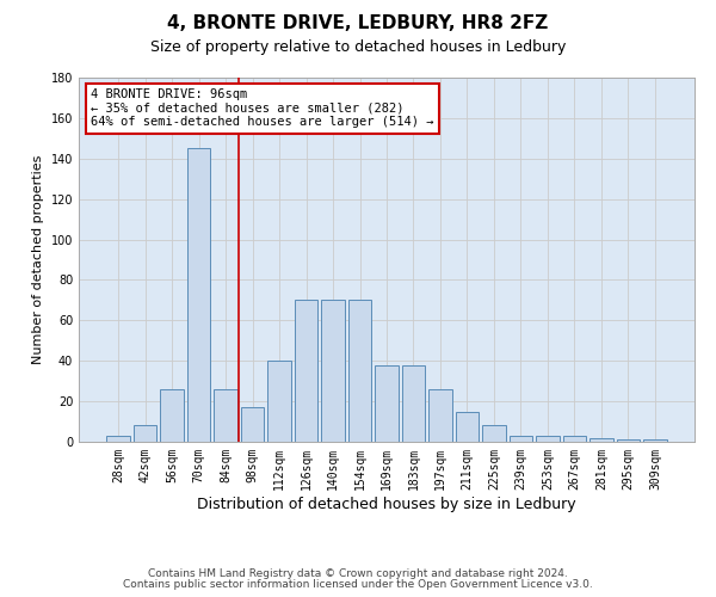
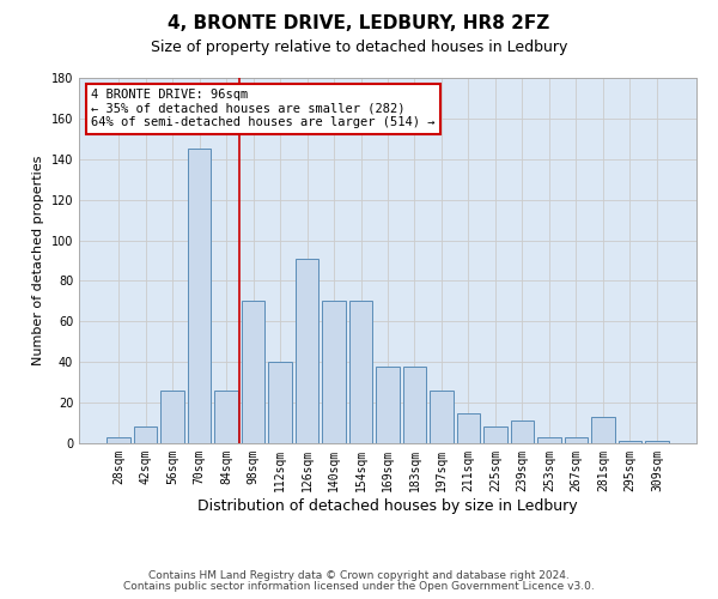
98sqm: 17 -> 70
126sqm: 70 -> 91
239sqm: 3 -> 11
281sqm: 2 -> 13
